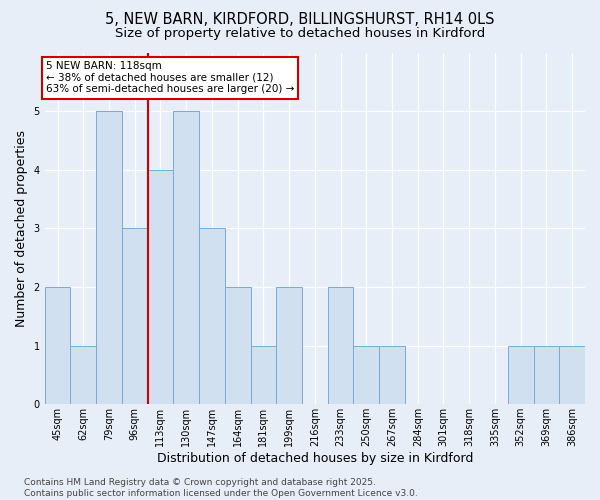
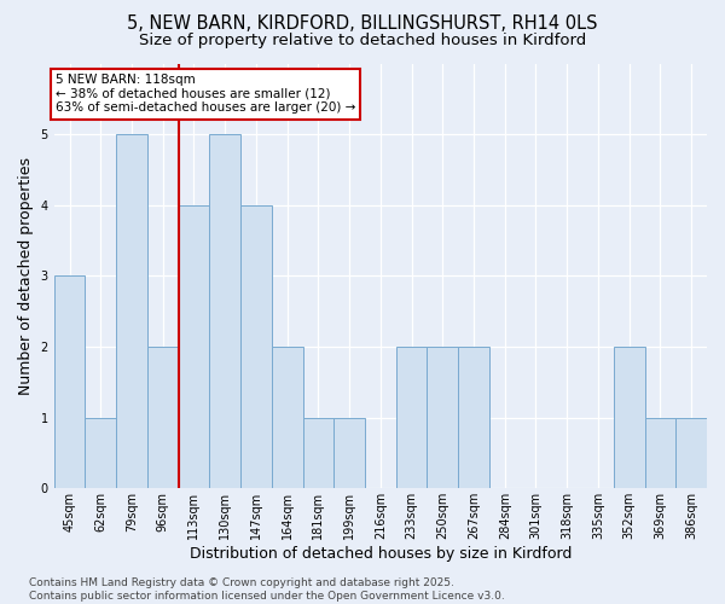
45sqm: 2 -> 3
96sqm: 3 -> 2
147sqm: 3 -> 4
199sqm: 2 -> 1
250sqm: 1 -> 2
267sqm: 1 -> 2
352sqm: 1 -> 2
